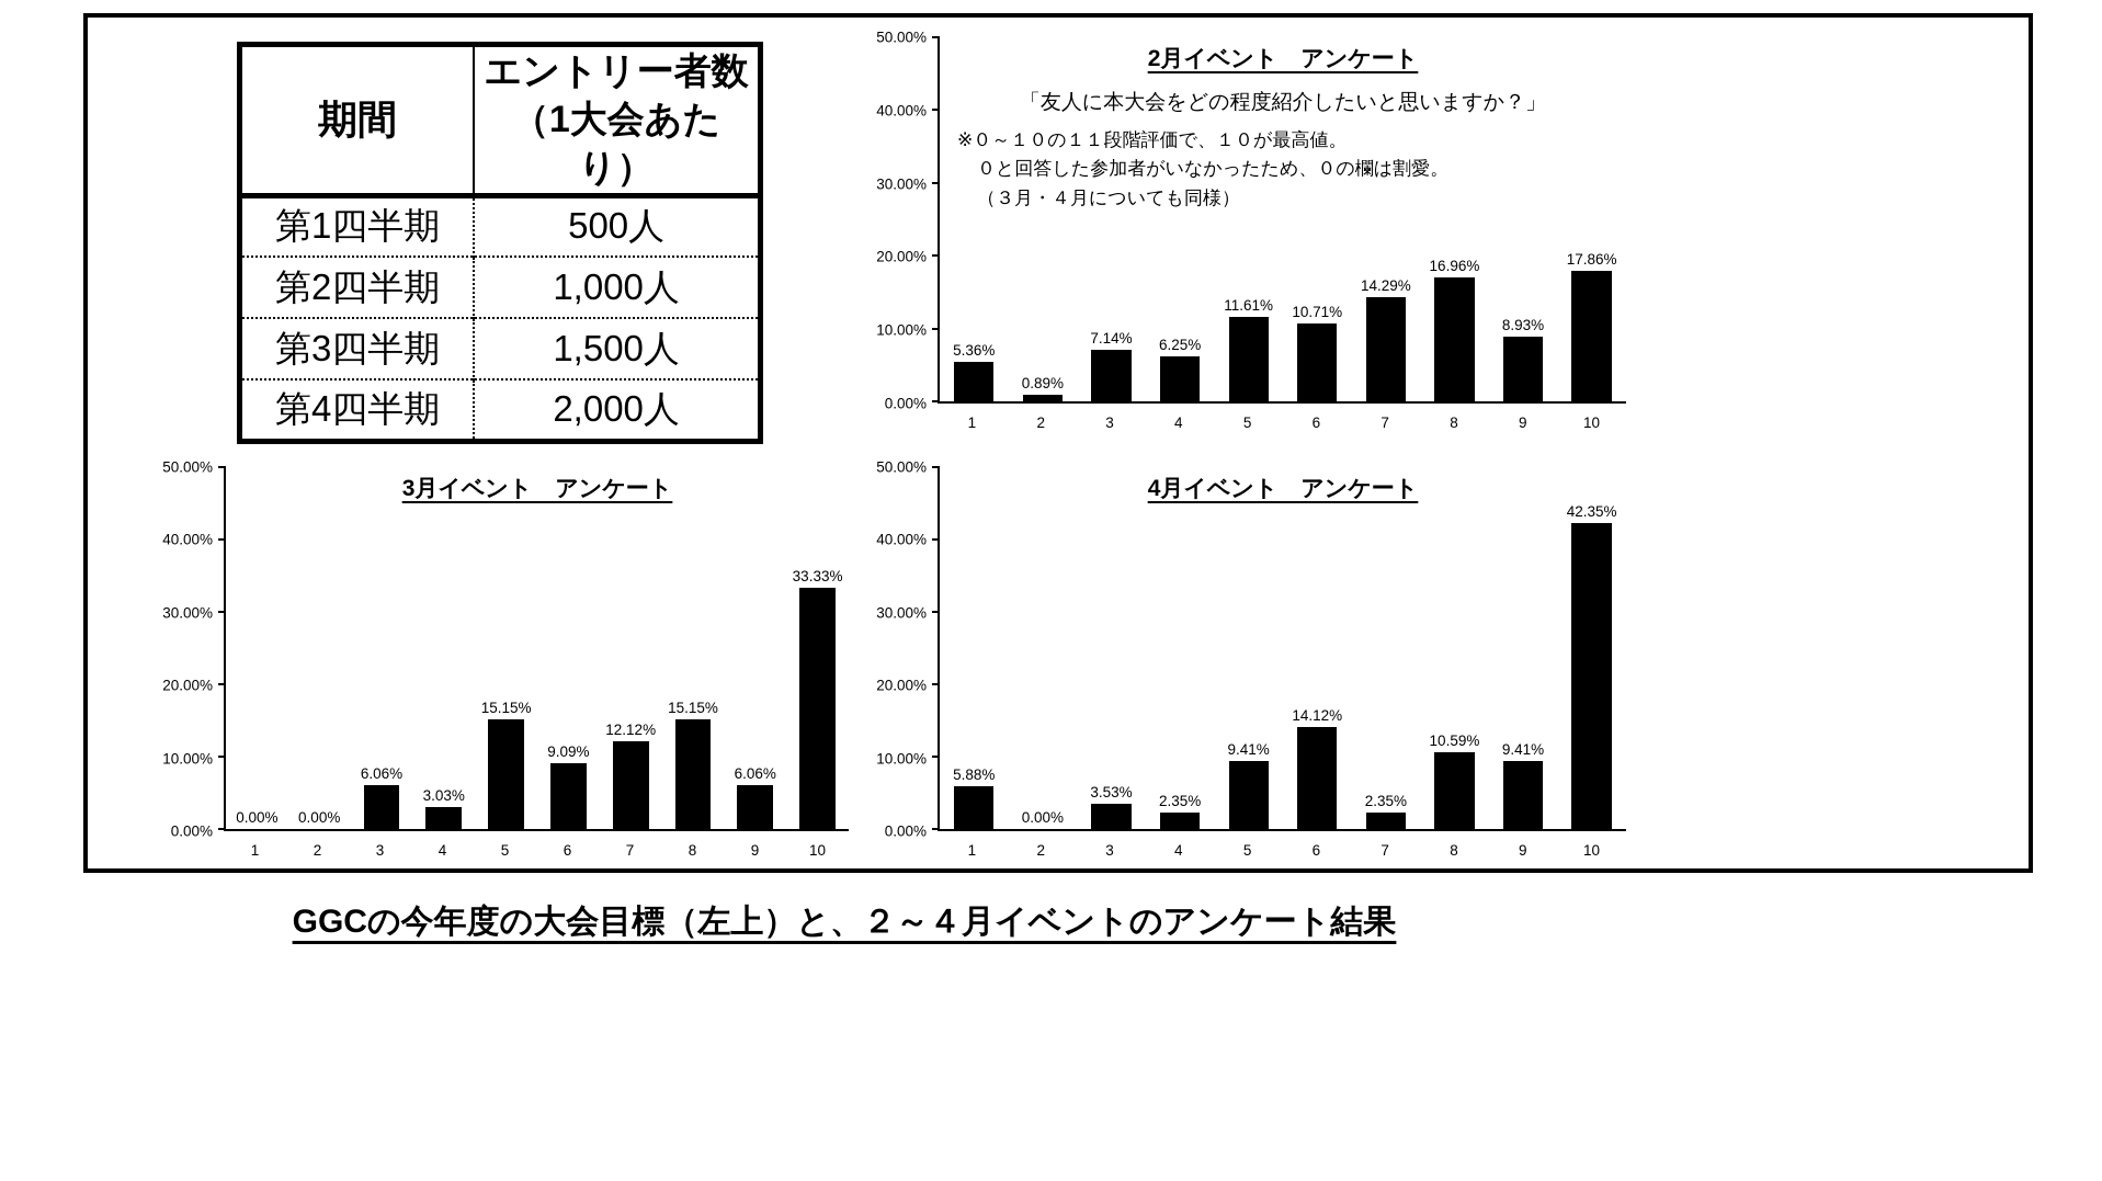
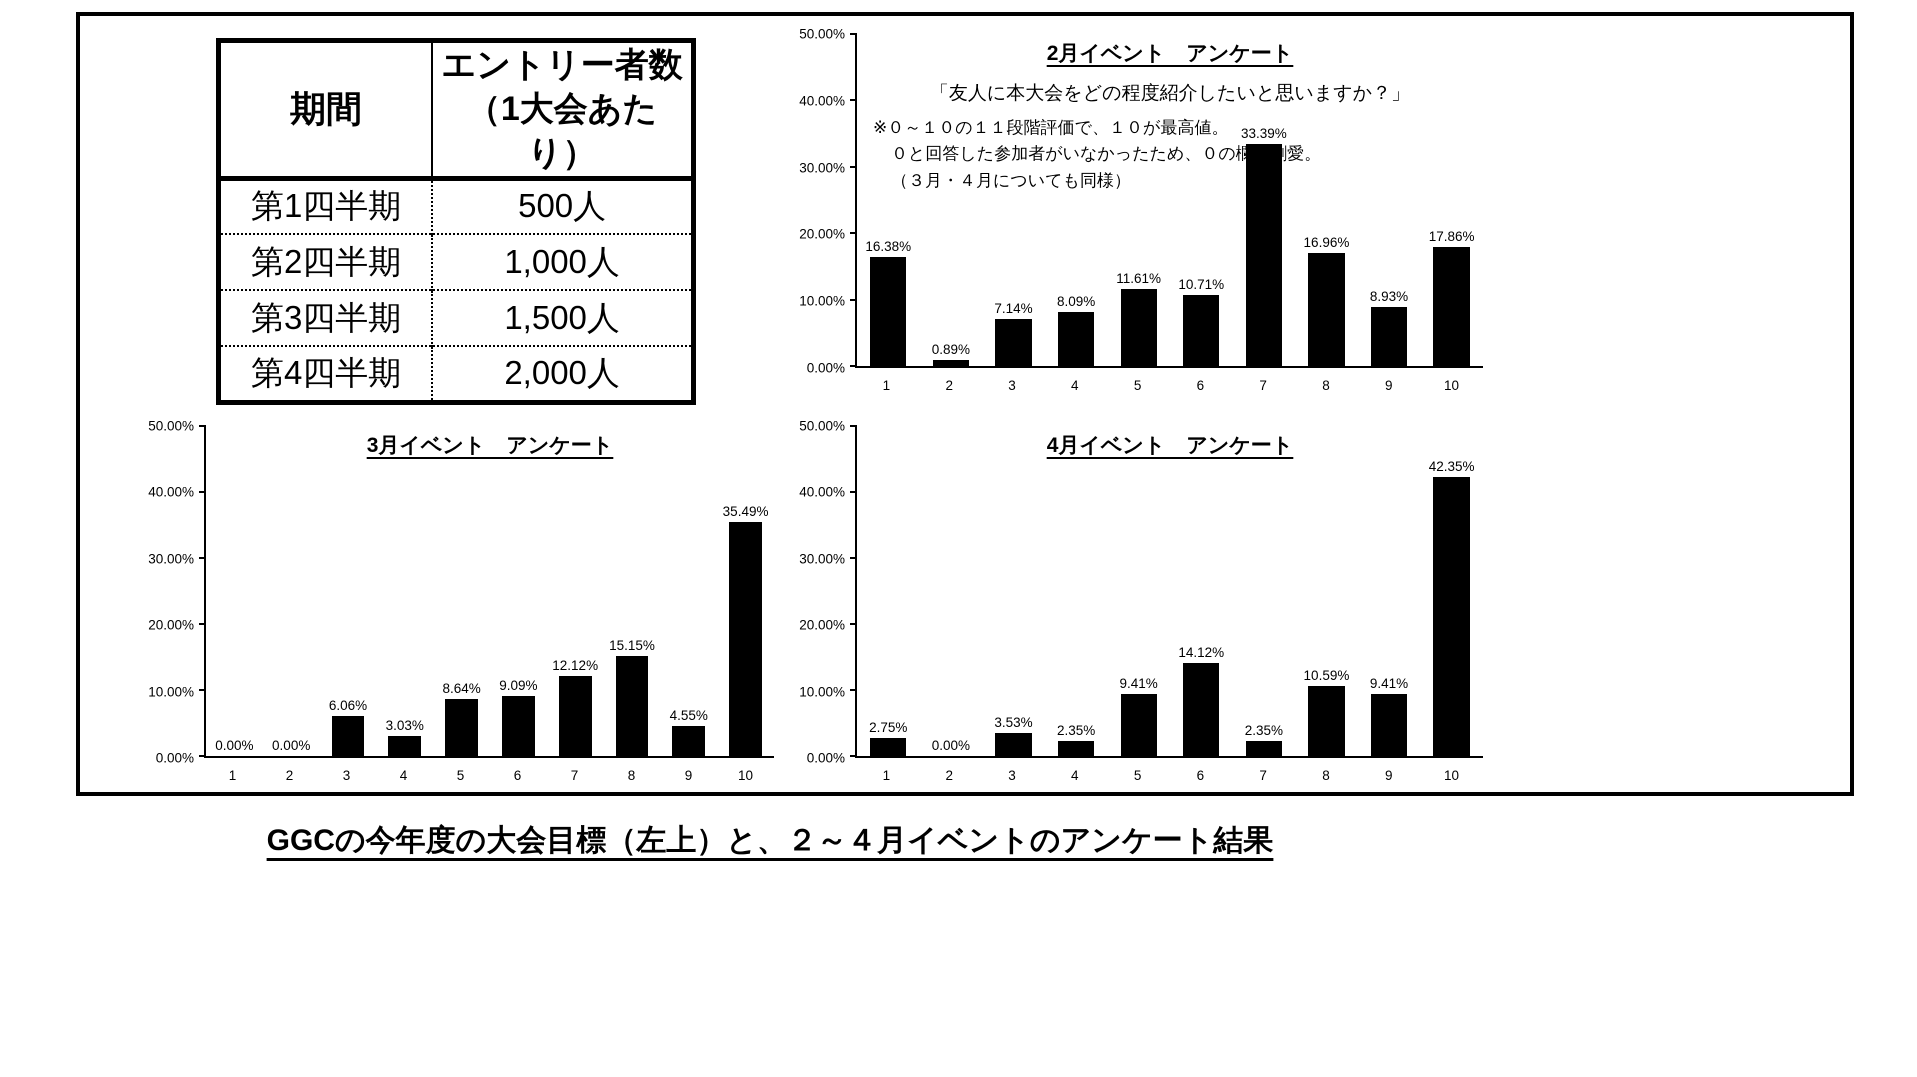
2月イベント アンケート/1: 5.36% -> 16.38%
2月イベント アンケート/4: 6.25% -> 8.09%
2月イベント アンケート/7: 14.29% -> 33.39%
3月イベント アンケート/5: 15.15% -> 8.64%
3月イベント アンケート/9: 6.06% -> 4.55%
3月イベント アンケート/10: 33.33% -> 35.49%
4月イベント アンケート/1: 5.88% -> 2.75%
